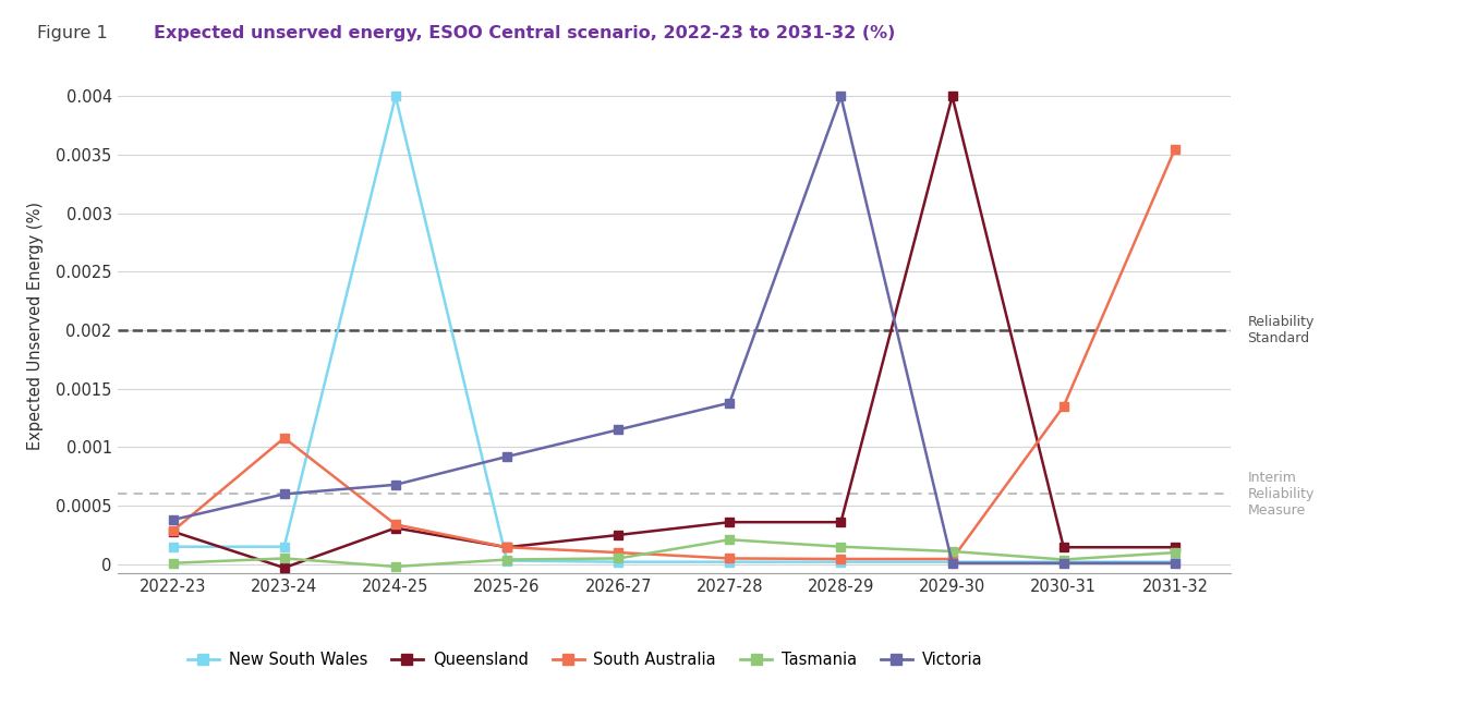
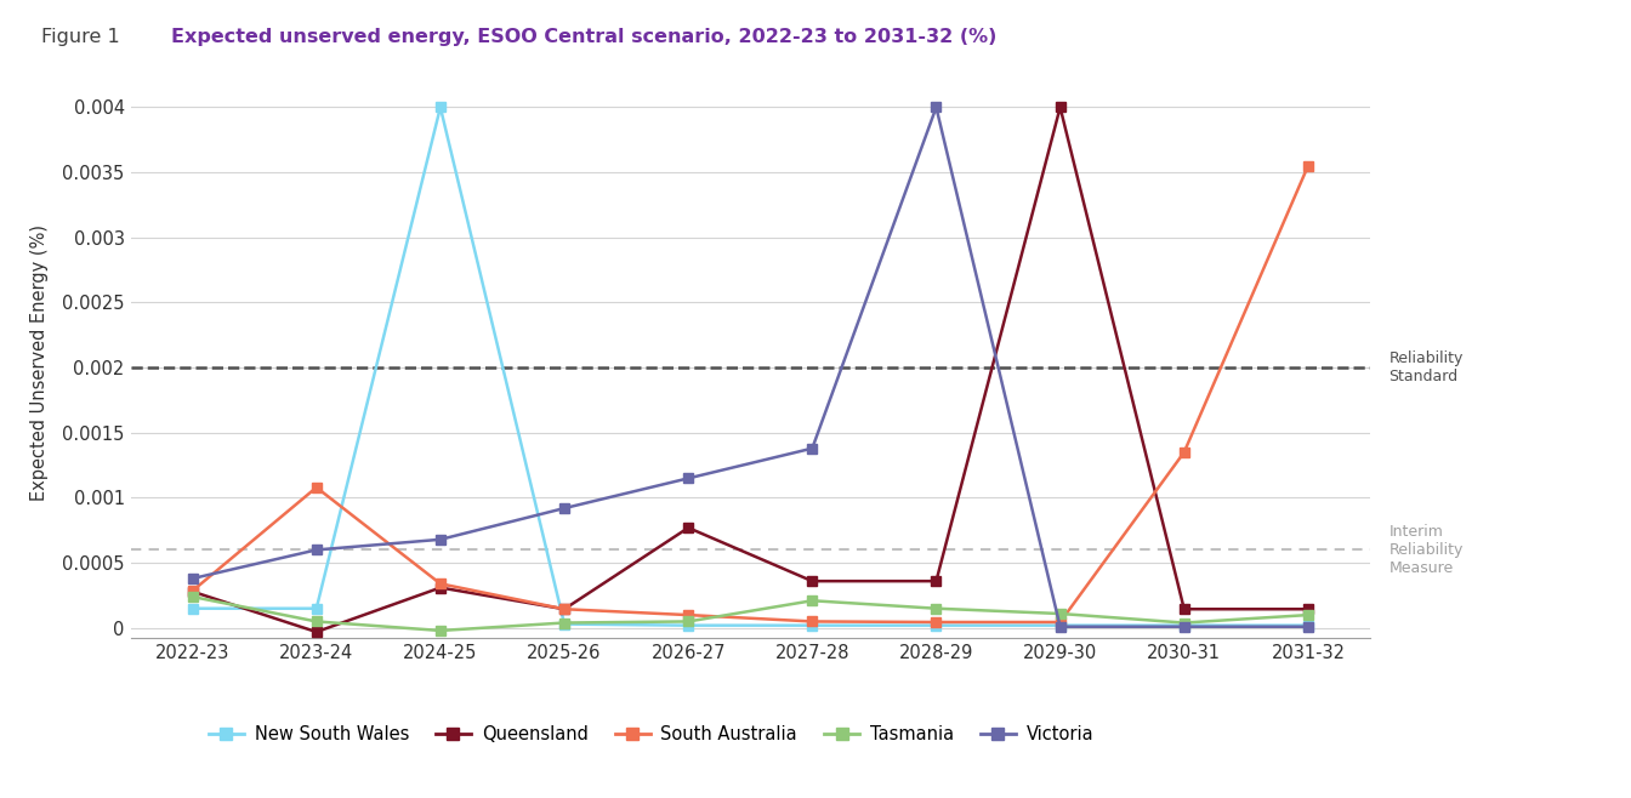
Tasmania/2022-23: 0.000010 -> 0.000240
Queensland/2026-27: 0.000250 -> 0.000770
